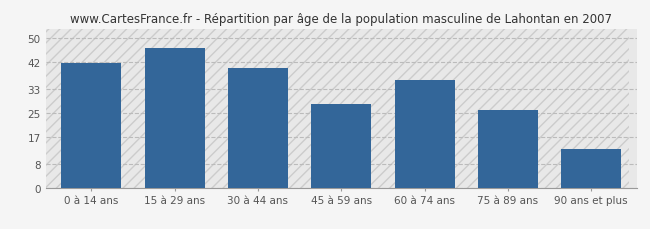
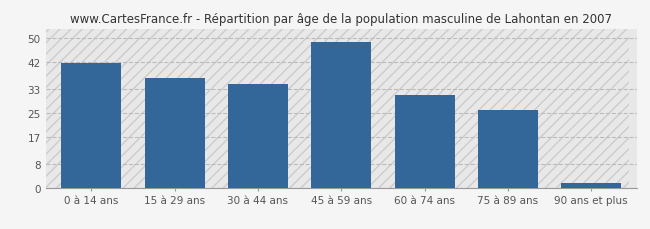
15 à 29 ans: 46.5 -> 36.5
30 à 44 ans: 40.0 -> 34.5
45 à 59 ans: 28.0 -> 48.5
60 à 74 ans: 36.0 -> 31.0
90 ans et plus: 13.0 -> 1.5
